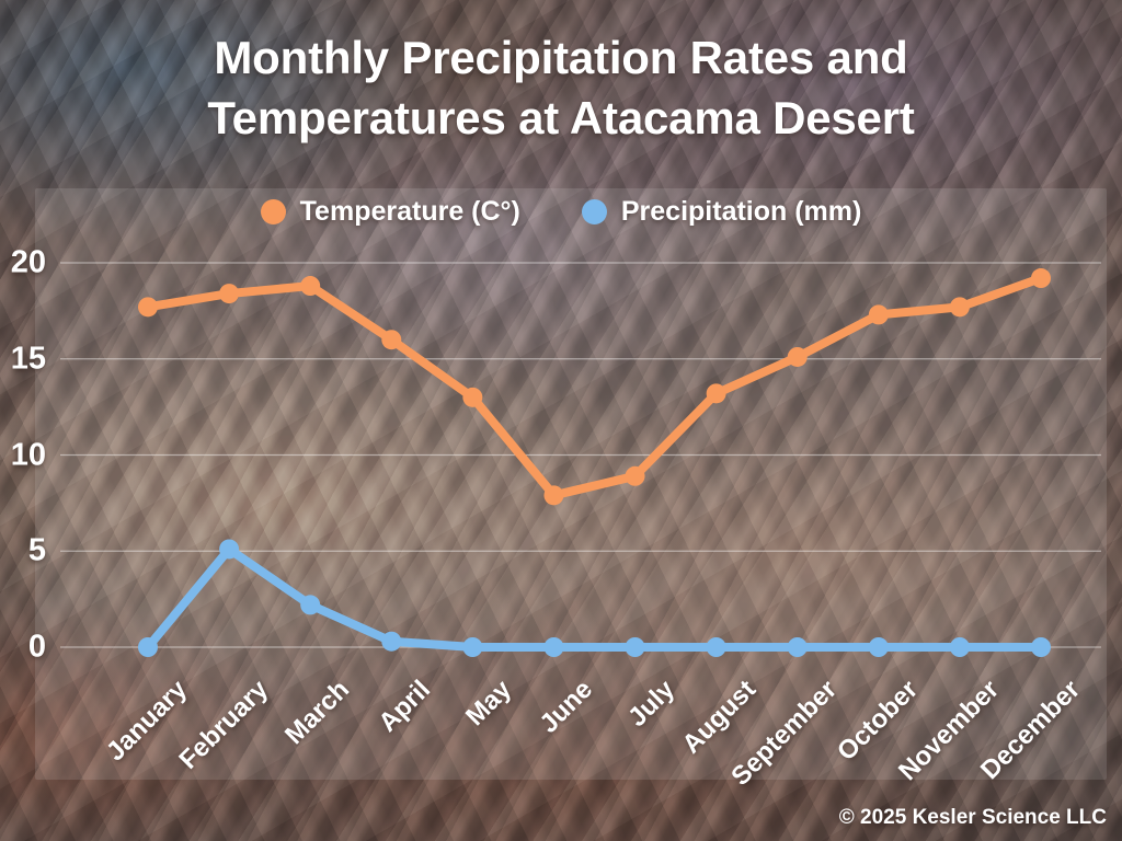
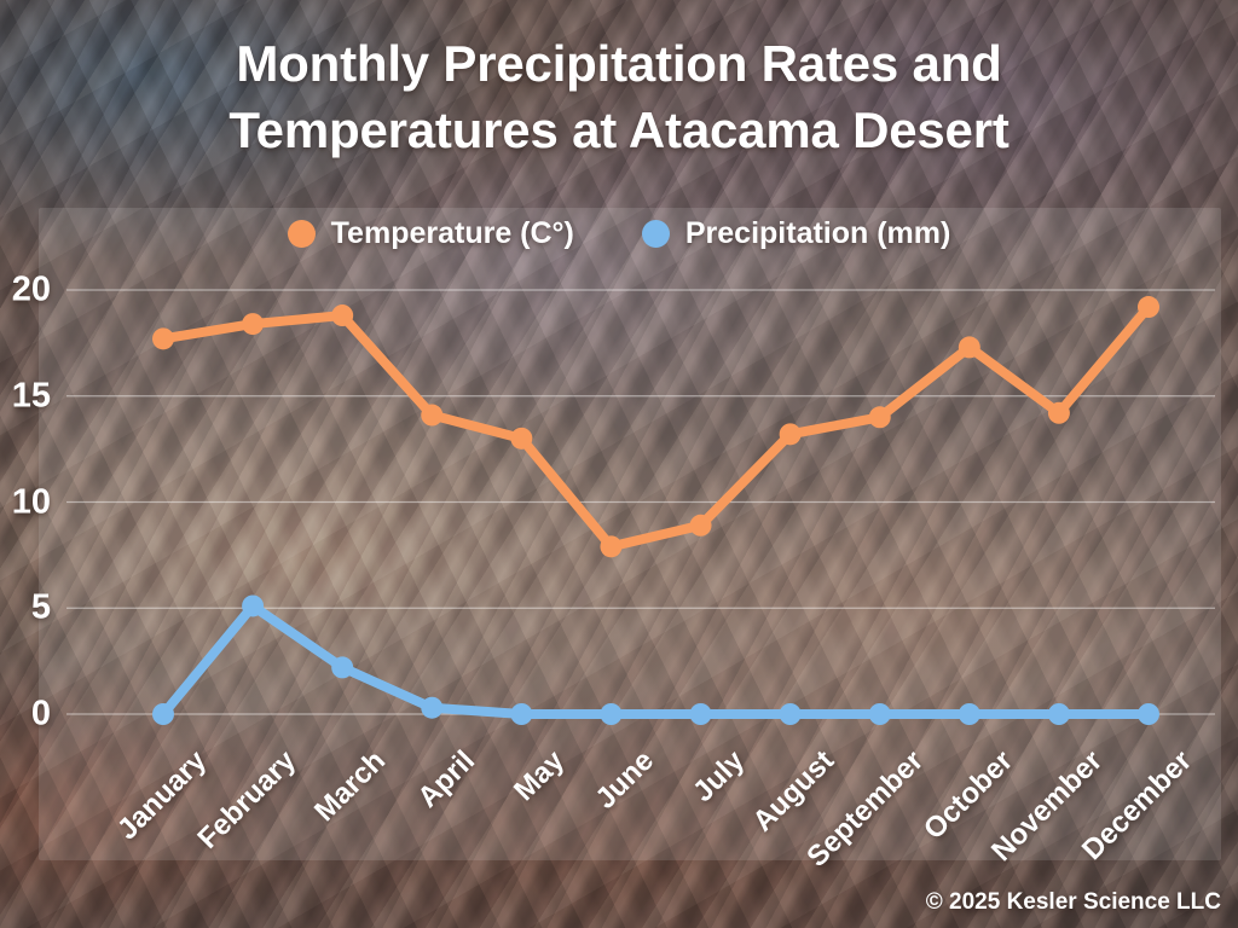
Temperature (C°)/April: 16.0 -> 14.1
Temperature (C°)/September: 15.1 -> 14.0
Temperature (C°)/November: 17.7 -> 14.2
